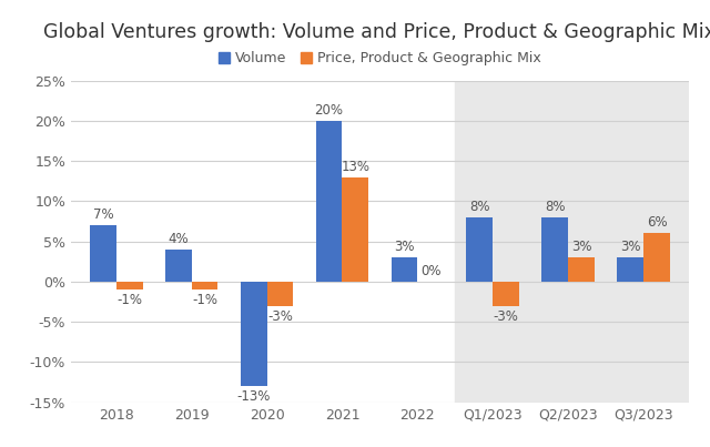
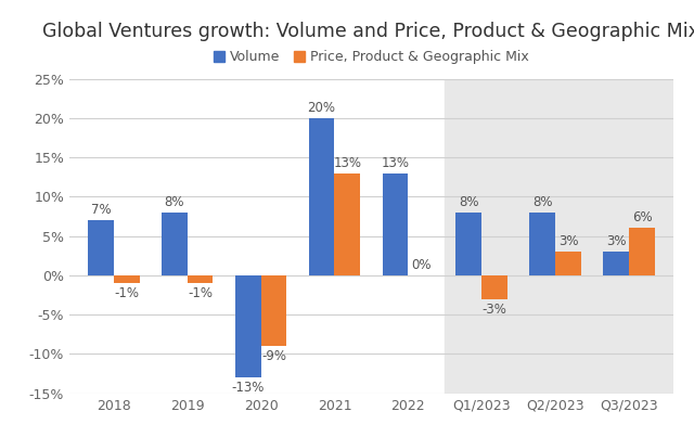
Volume/2019: 4% -> 8%
Price, Product & Geographic Mix/2020: -3% -> -9%
Volume/2022: 3% -> 13%
